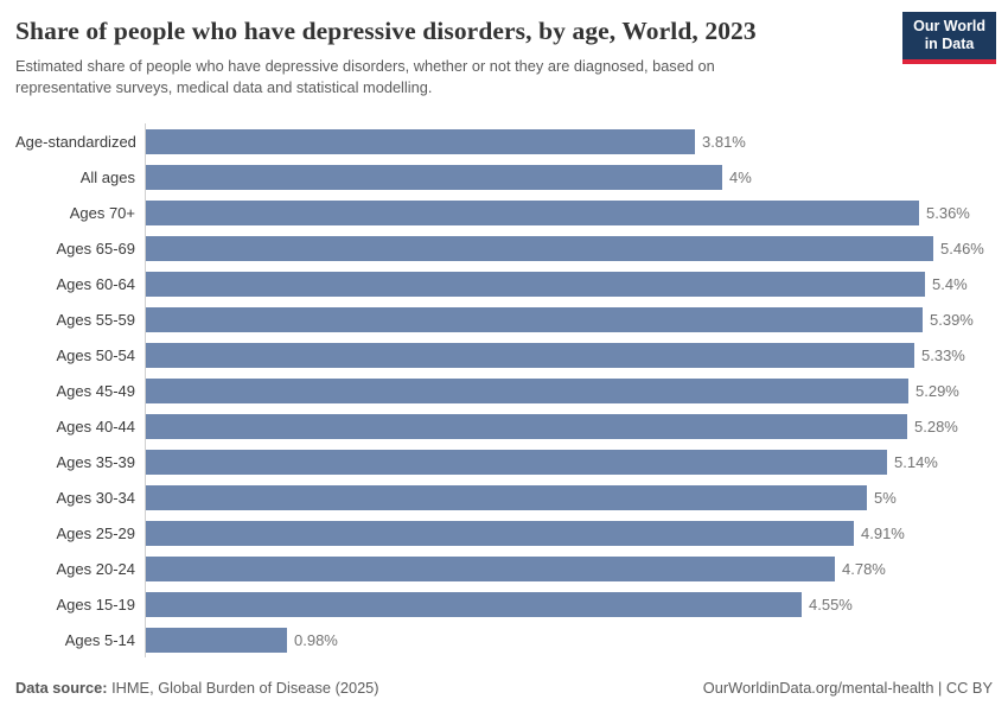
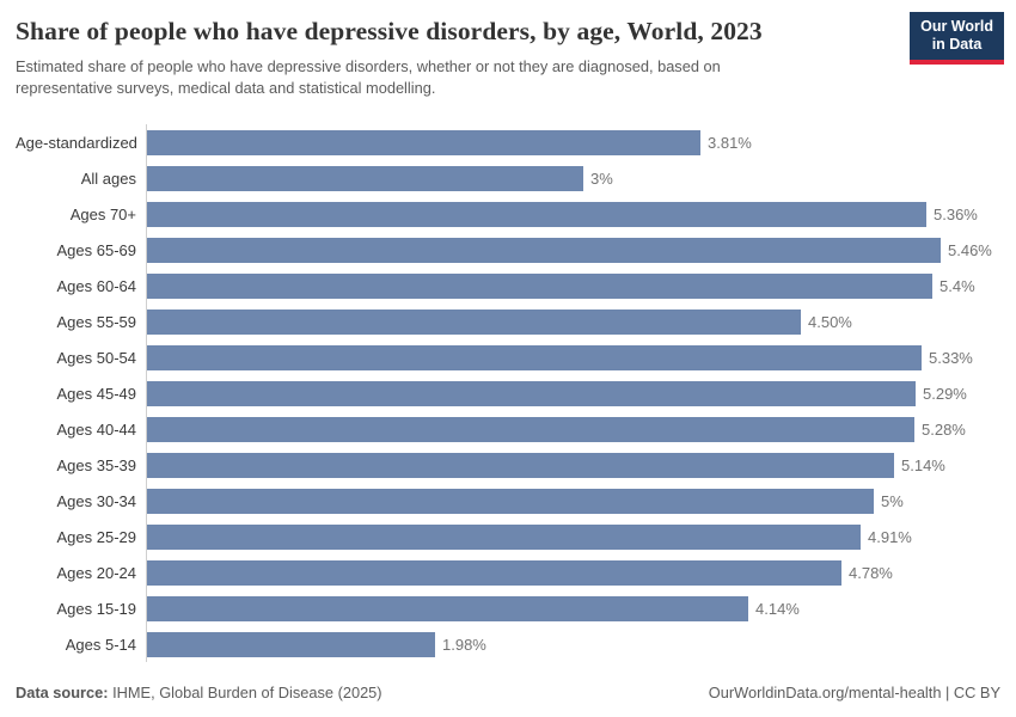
All ages: 4% -> 3%
Ages 55-59: 5.39% -> 4.50%
Ages 15-19: 4.55% -> 4.14%
Ages 5-14: 0.98% -> 1.98%
